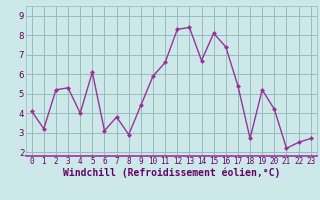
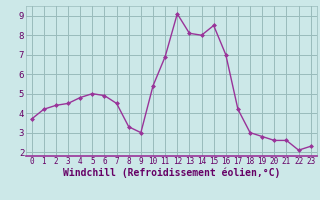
0: 4.1 -> 3.7
1: 3.2 -> 4.2
2: 5.2 -> 4.4
3: 5.3 -> 4.5
4: 4.0 -> 4.8
5: 6.1 -> 5.0
6: 3.1 -> 4.9
7: 3.8 -> 4.5
8: 2.9 -> 3.3
9: 4.4 -> 3.0
10: 5.9 -> 5.4
11: 6.6 -> 6.9
12: 8.3 -> 9.1
13: 8.4 -> 8.1
14: 6.7 -> 8.0
15: 8.1 -> 8.5
16: 7.4 -> 7.0
17: 5.4 -> 4.2
18: 2.7 -> 3.0
19: 5.2 -> 2.8
20: 4.2 -> 2.6
21: 2.2 -> 2.6
22: 2.5 -> 2.1
23: 2.7 -> 2.3
